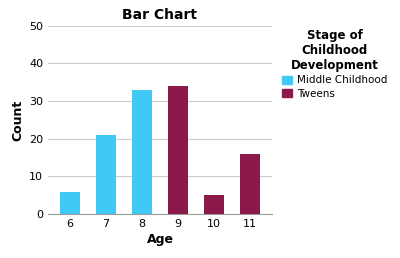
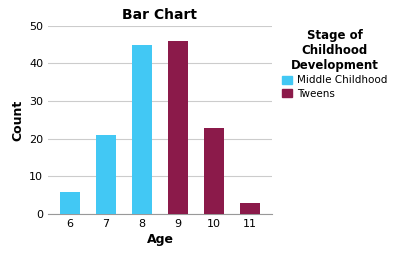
8: 33 -> 45
9: 34 -> 46
10: 5 -> 23
11: 16 -> 3
